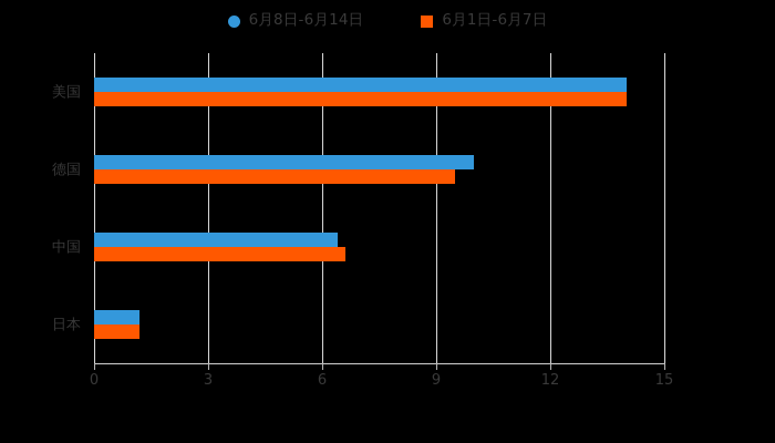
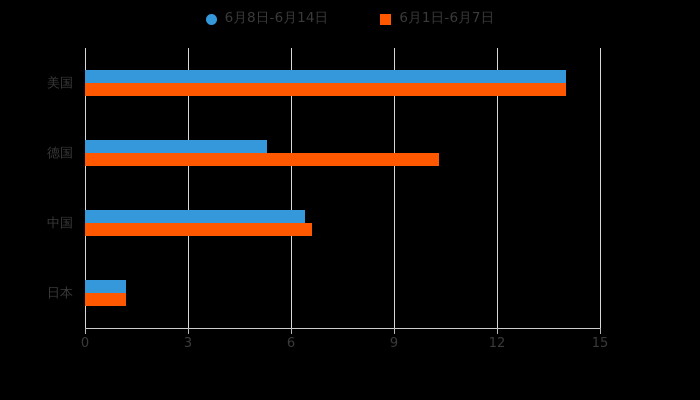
6月8日-6月14日/德国: 10.0 -> 5.3
6月1日-6月7日/德国: 9.5 -> 10.3
